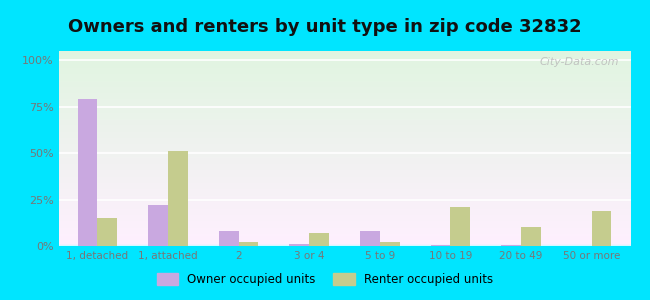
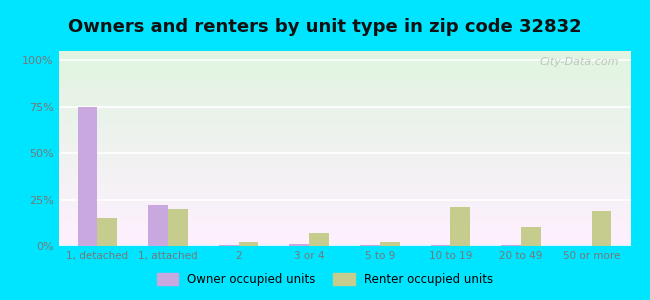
Owner occupied units/1, detached: 79% -> 75%
Renter occupied units/1, attached: 51% -> 20%
Owner occupied units/2: 8% -> 0%
Owner occupied units/5 to 9: 8% -> 0%
